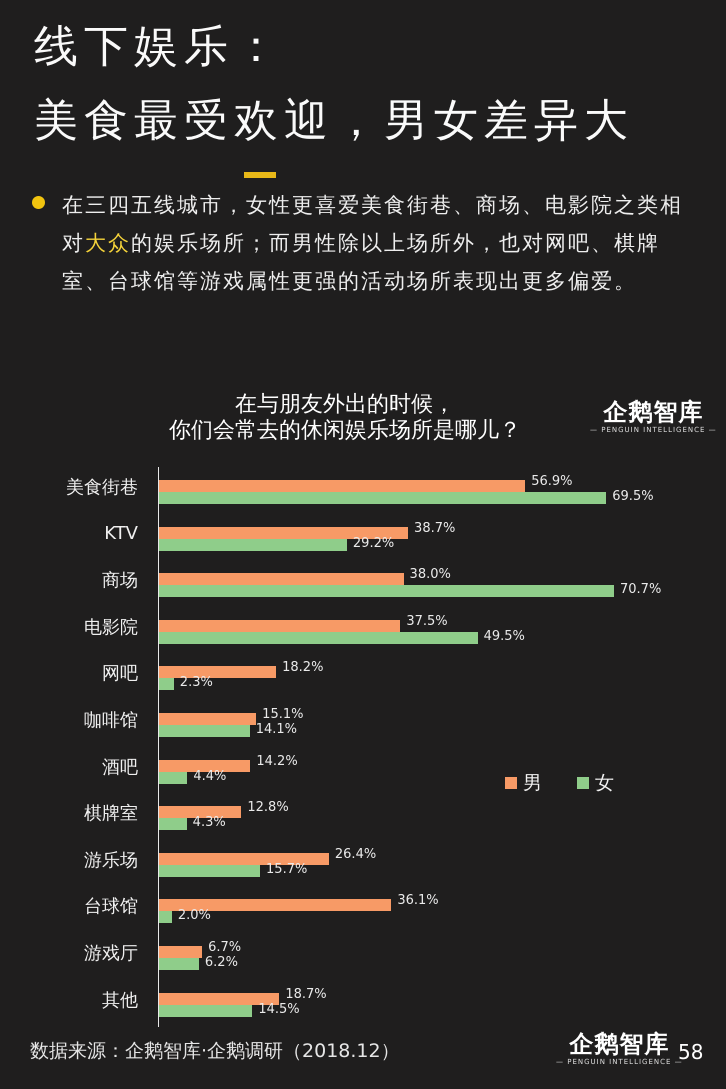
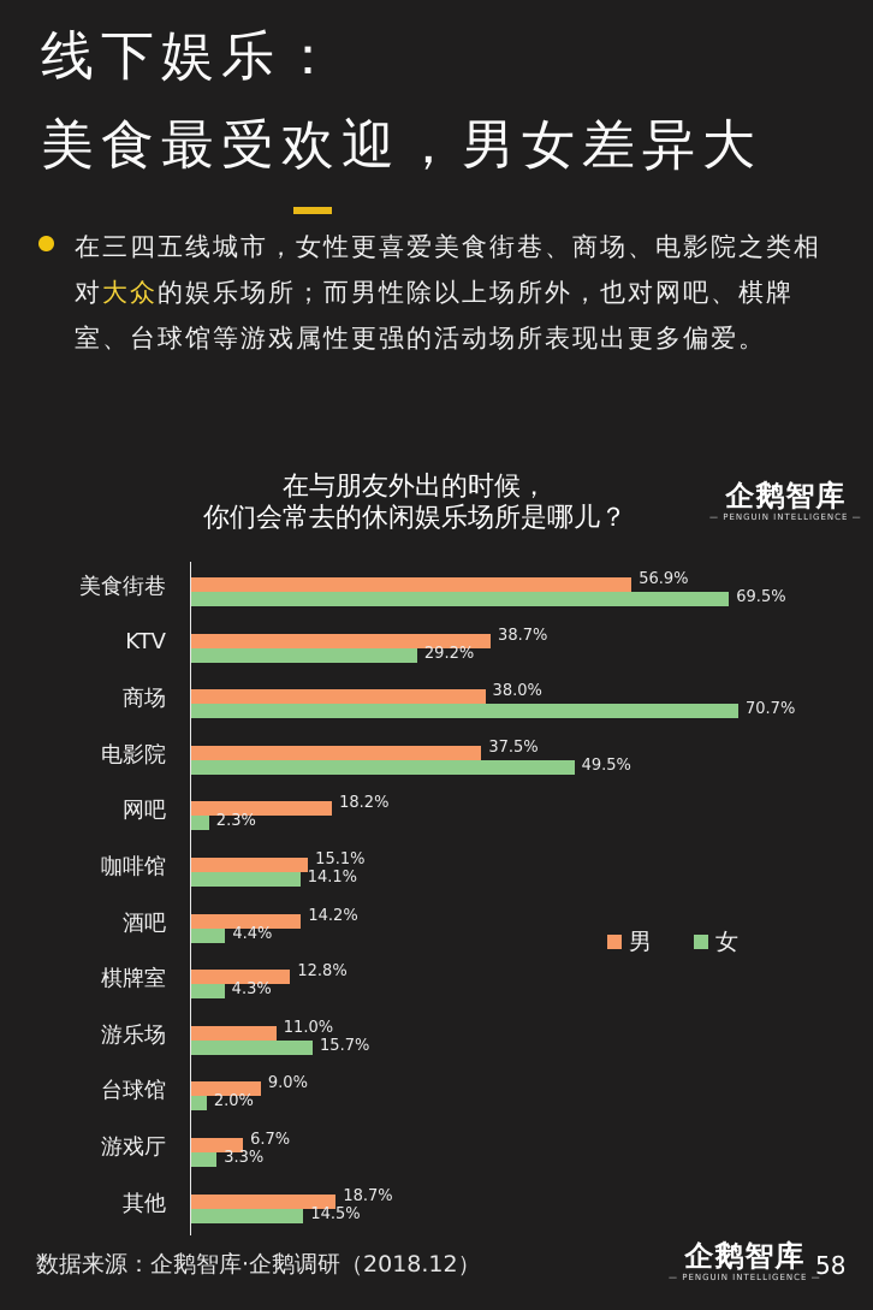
男/游乐场: 26.4% -> 11.0%
男/台球馆: 36.1% -> 9.0%
女/游戏厅: 6.2% -> 3.3%
